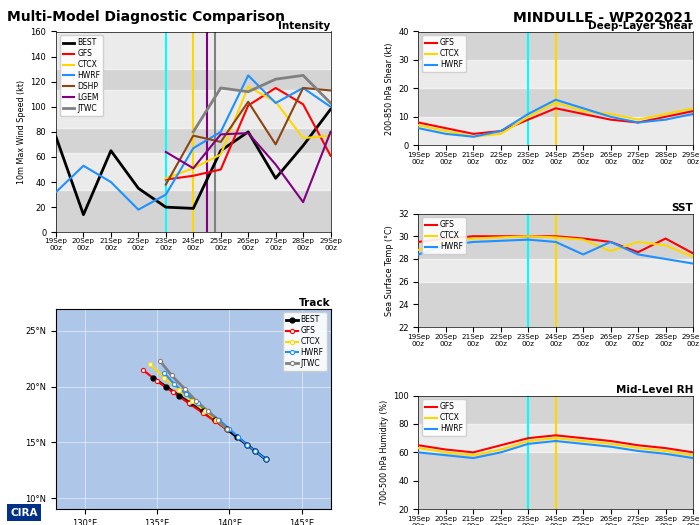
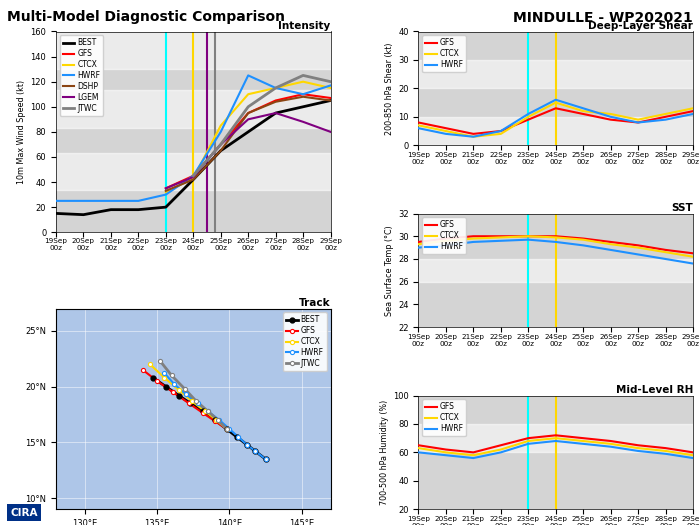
Intensity/BEST/19Sep 00z: 76 -> 15
Intensity/HWRF/19Sep 00z: 32 -> 25
Intensity/HWRF/20Sep 00z: 53 -> 25
Intensity/BEST/21Sep 00z: 65 -> 18
Intensity/HWRF/21Sep 00z: 40 -> 25
Intensity/BEST/22Sep 00z: 35 -> 18
Intensity/HWRF/22Sep 00z: 18 -> 25
Intensity/GFS/23Sep 00z: 42 -> 35
Intensity/CTCX/23Sep 00z: 43 -> 32
Intensity/DSHP/23Sep 00z: 38 -> 33
Intensity/LGEM/23Sep 00z: 64 -> 35
Intensity/BEST/24Sep 00z: 19 -> 42
Intensity/CTCX/24Sep 00z: 51 -> 43
Intensity/HWRF/24Sep 00z: 67 -> 45
Intensity/DSHP/24Sep 00z: 77 -> 42
Intensity/LGEM/24Sep 00z: 51 -> 44
Intensity/JTWC/24Sep 00z: 80 -> 45
Intensity/GFS/25Sep 00z: 50 -> 70
Intensity/CTCX/25Sep 00z: 62 -> 85
Intensity/DSHP/25Sep 00z: 72 -> 65
Intensity/LGEM/25Sep 00z: 78 -> 70
Intensity/JTWC/25Sep 00z: 115 -> 70
Intensity/GFS/26Sep 00z: 101 -> 95
Intensity/CTCX/26Sep 00z: 116 -> 110
Intensity/DSHP/26Sep 00z: 104 -> 95
Intensity/LGEM/26Sep 00z: 79 -> 90
Intensity/JTWC/26Sep 00z: 112 -> 100
Intensity/BEST/27Sep 00z: 43 -> 95
Intensity/GFS/27Sep 00z: 115 -> 105
Intensity/CTCX/27Sep 00z: 104 -> 115
Intensity/HWRF/27Sep 00z: 103 -> 115
Intensity/DSHP/27Sep 00z: 70 -> 104
Intensity/LGEM/27Sep 00z: 54 -> 95
Intensity/JTWC/27Sep 00z: 122 -> 115
Intensity/BEST/28Sep 00z: 69 -> 100
Intensity/GFS/28Sep 00z: 102 -> 110
Intensity/CTCX/28Sep 00z: 75 -> 120
Intensity/HWRF/28Sep 00z: 115 -> 110
Intensity/DSHP/28Sep 00z: 115 -> 108
Intensity/LGEM/28Sep 00z: 24 -> 88
Intensity/BEST/29Sep 00z: 98 -> 105
Intensity/GFS/29Sep 00z: 61 -> 107
Intensity/CTCX/29Sep 00z: 77 -> 115
Intensity/HWRF/29Sep 00z: 100 -> 117
Intensity/DSHP/29Sep 00z: 113 -> 105
Intensity/JTWC/29Sep 00z: 103 -> 120
SST/CTCX/19Sep 00z: 28.8 -> 29.3
SST/HWRF/19Sep 00z: 28.4 -> 29.0
SST/HWRF/25Sep 00z: 28.4 -> 29.2
SST/CTCX/26Sep 00z: 28.7 -> 29.3
SST/HWRF/26Sep 00z: 29.5 -> 28.8
SST/GFS/27Sep 00z: 28.6 -> 29.2
SST/CTCX/27Sep 00z: 29.5 -> 29.0
SST/GFS/28Sep 00z: 29.8 -> 28.8
SST/CTCX/28Sep 00z: 29.2 -> 28.6
